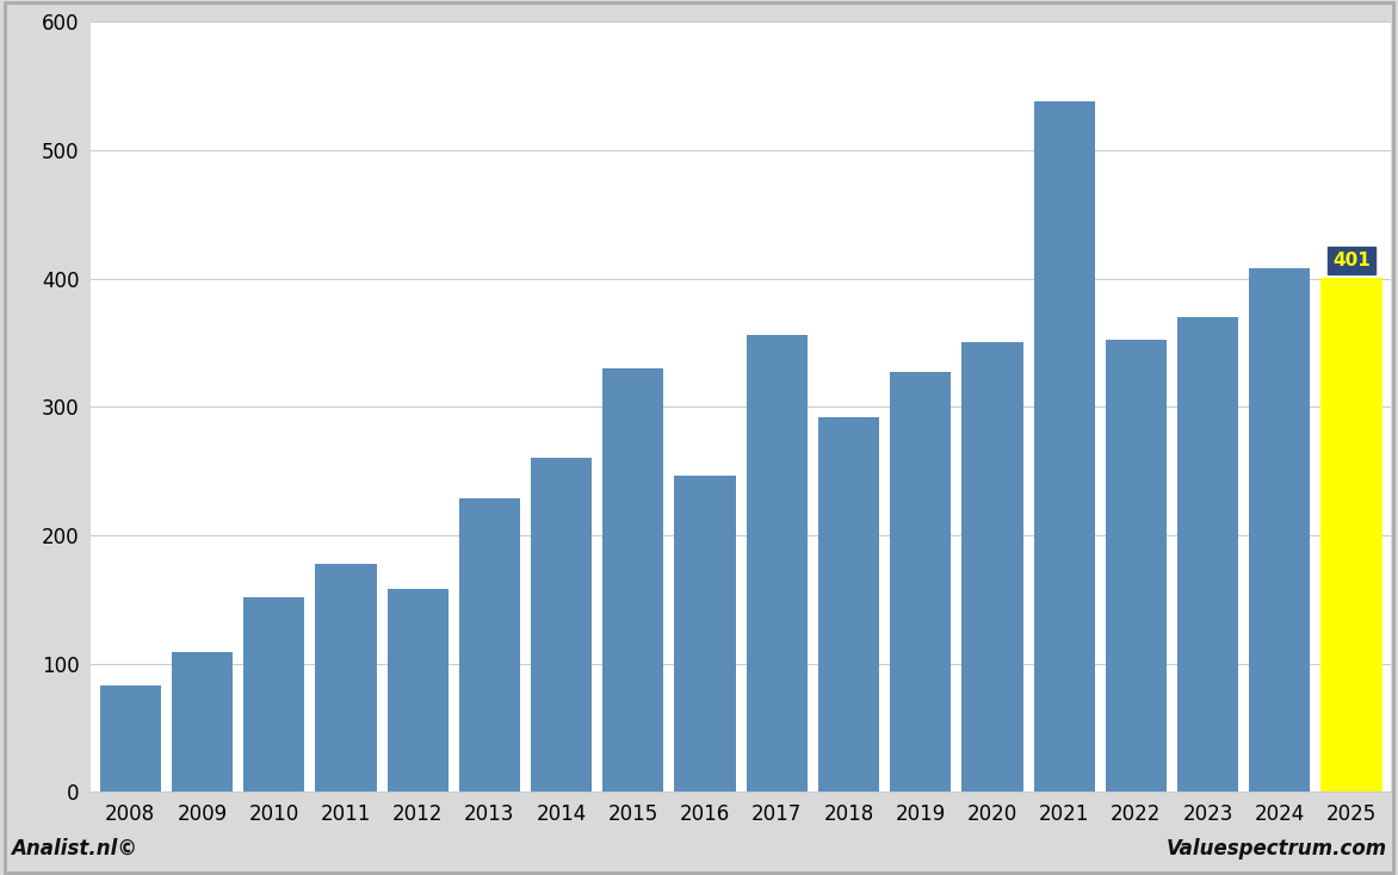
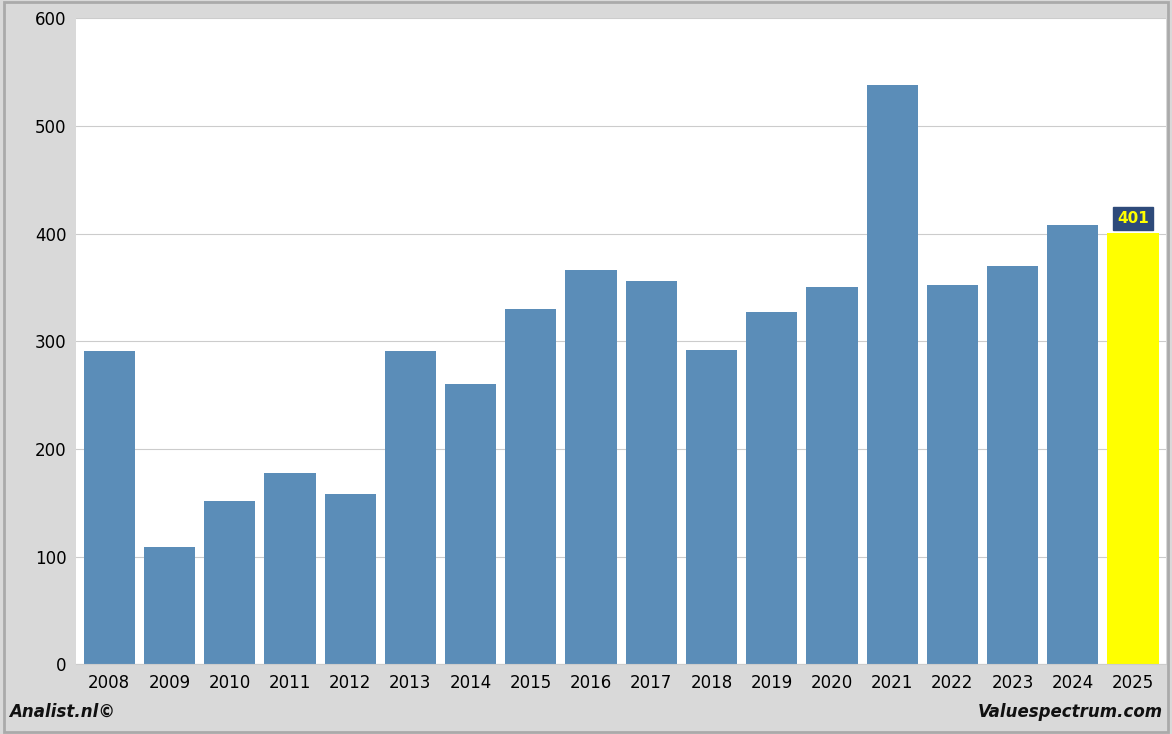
2008: 83 -> 291
2013: 229 -> 291
2016: 246 -> 366
